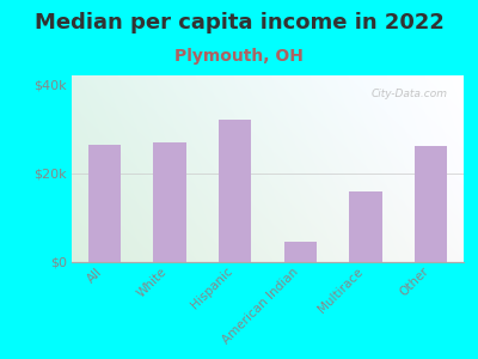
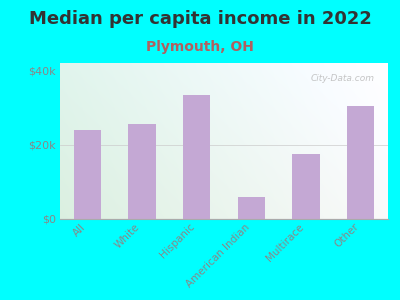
All: $26.5k -> $24.0k
White: $27.0k -> $25.5k
Hispanic: $32.0k -> $33.5k
American Indian: $4.5k -> $6.0k
Multirace: $16.0k -> $17.5k
Other: $26.0k -> $30.5k
